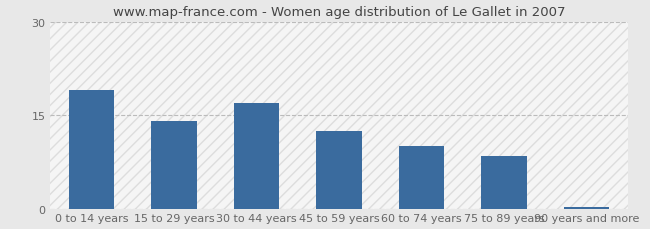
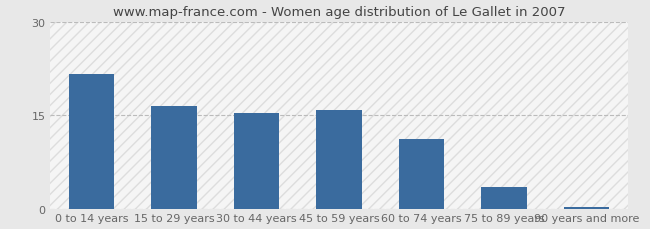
0 to 14 years: 19.0 -> 21.6
15 to 29 years: 14.0 -> 16.4
30 to 44 years: 17.0 -> 15.4
45 to 59 years: 12.5 -> 15.8
60 to 74 years: 10.0 -> 11.2
75 to 89 years: 8.5 -> 3.4
